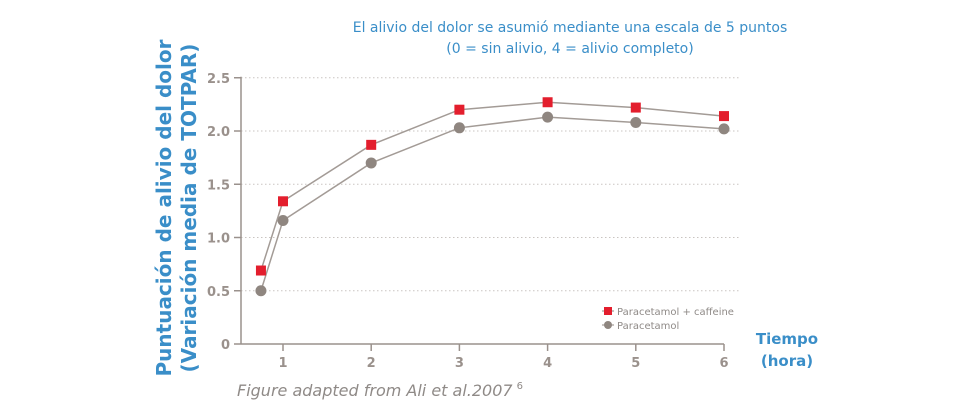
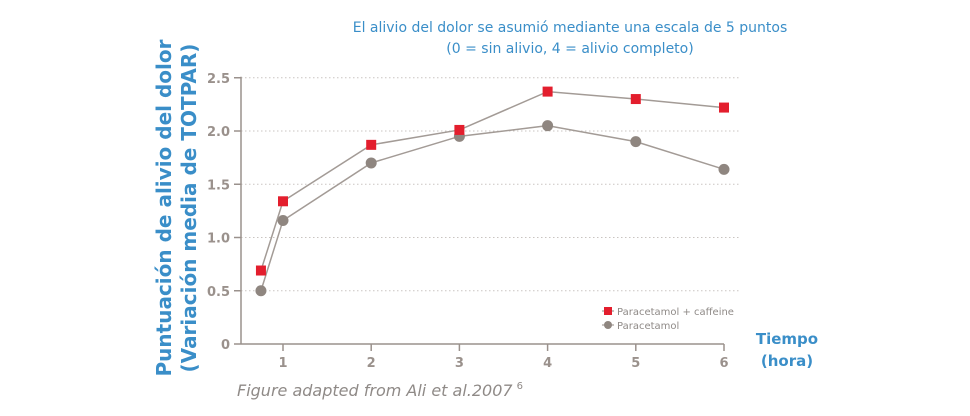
Paracetamol + caffeine/3: 2.20 -> 2.01
Paracetamol/3: 2.03 -> 1.95
Paracetamol + caffeine/4: 2.27 -> 2.37
Paracetamol/4: 2.13 -> 2.05
Paracetamol + caffeine/5: 2.22 -> 2.30
Paracetamol/5: 2.08 -> 1.90
Paracetamol + caffeine/6: 2.14 -> 2.22
Paracetamol/6: 2.02 -> 1.64
